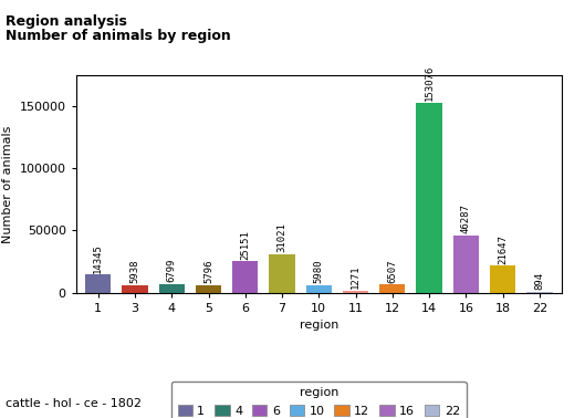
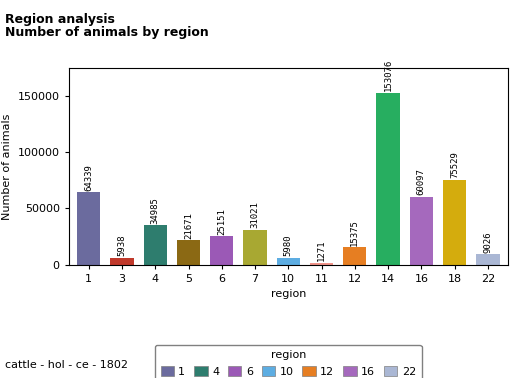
1: 14345 -> 64339
4: 6799 -> 34985
5: 5796 -> 21671
12: 6507 -> 15375
16: 46287 -> 60097
18: 21647 -> 75529
22: 894 -> 9026
